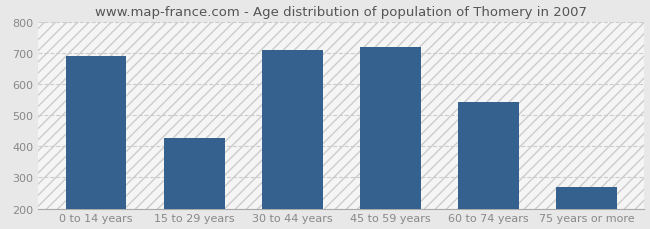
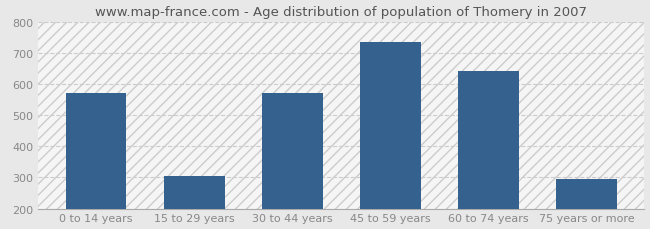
0 to 14 years: 688 -> 570
15 to 29 years: 425 -> 305
30 to 44 years: 710 -> 570
45 to 59 years: 717 -> 735
60 to 74 years: 542 -> 640
75 years or more: 270 -> 295
